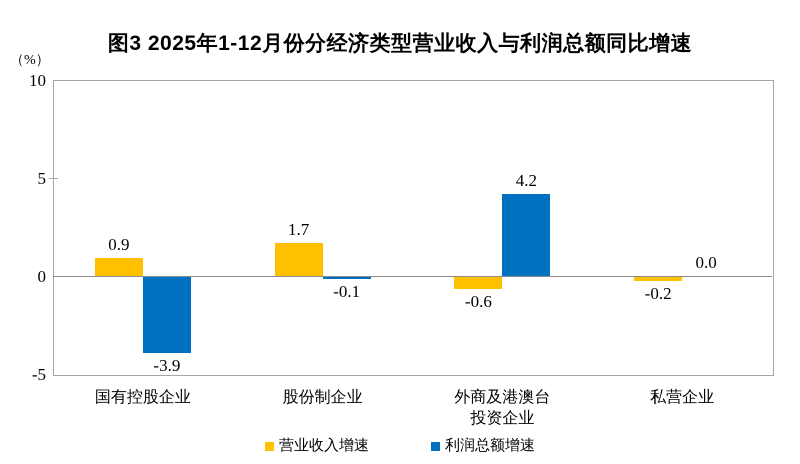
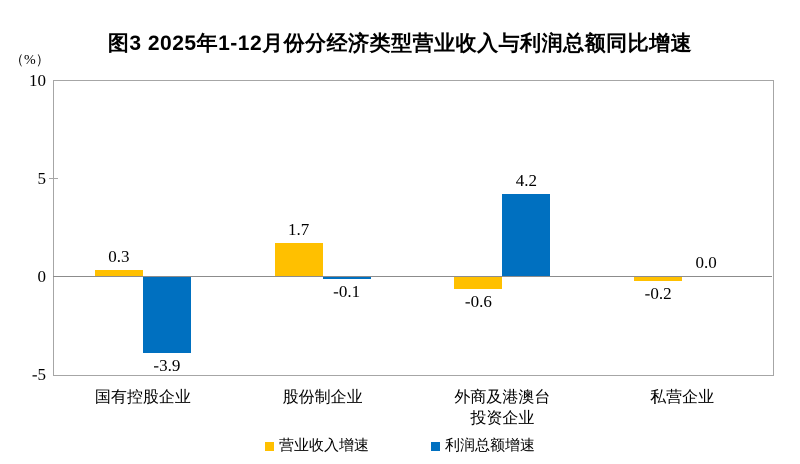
营业收入增速/国有控股企业: 0.9 -> 0.3
